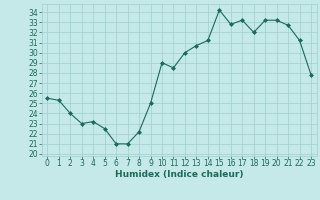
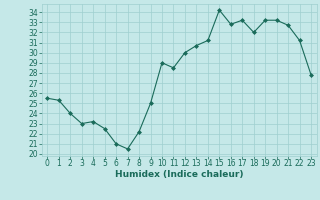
7: 21.0 -> 20.5
